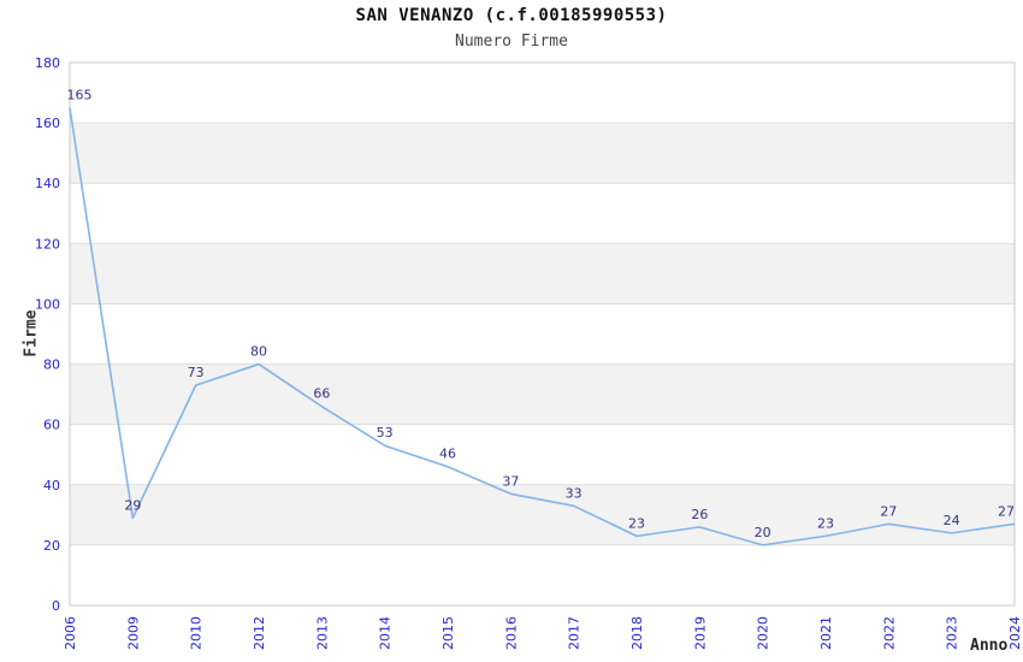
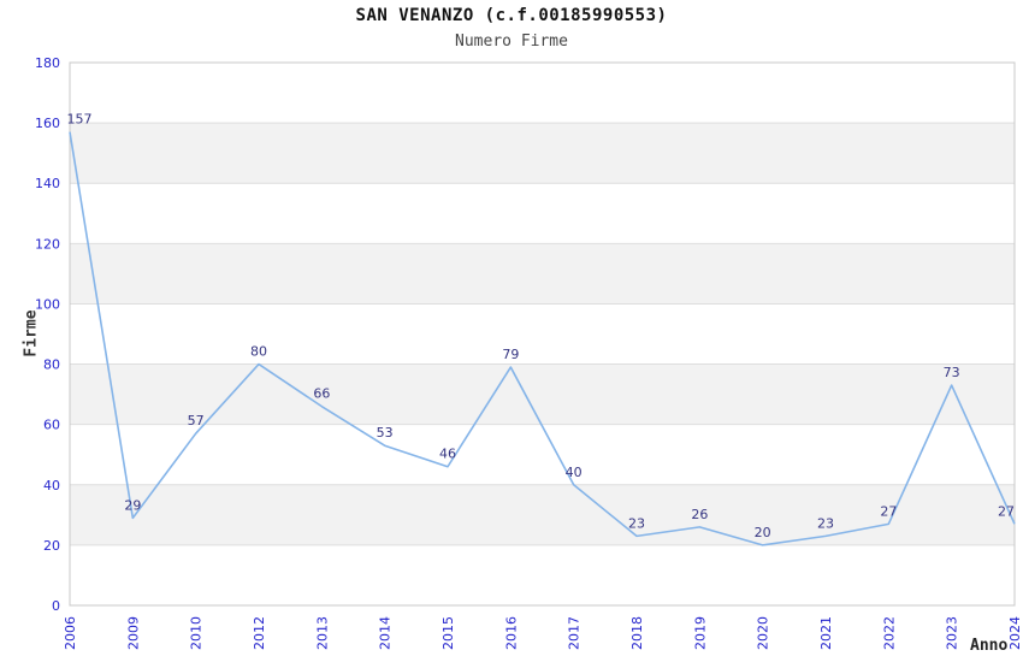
2006: 165 -> 157
2010: 73 -> 57
2016: 37 -> 79
2017: 33 -> 40
2023: 24 -> 73
